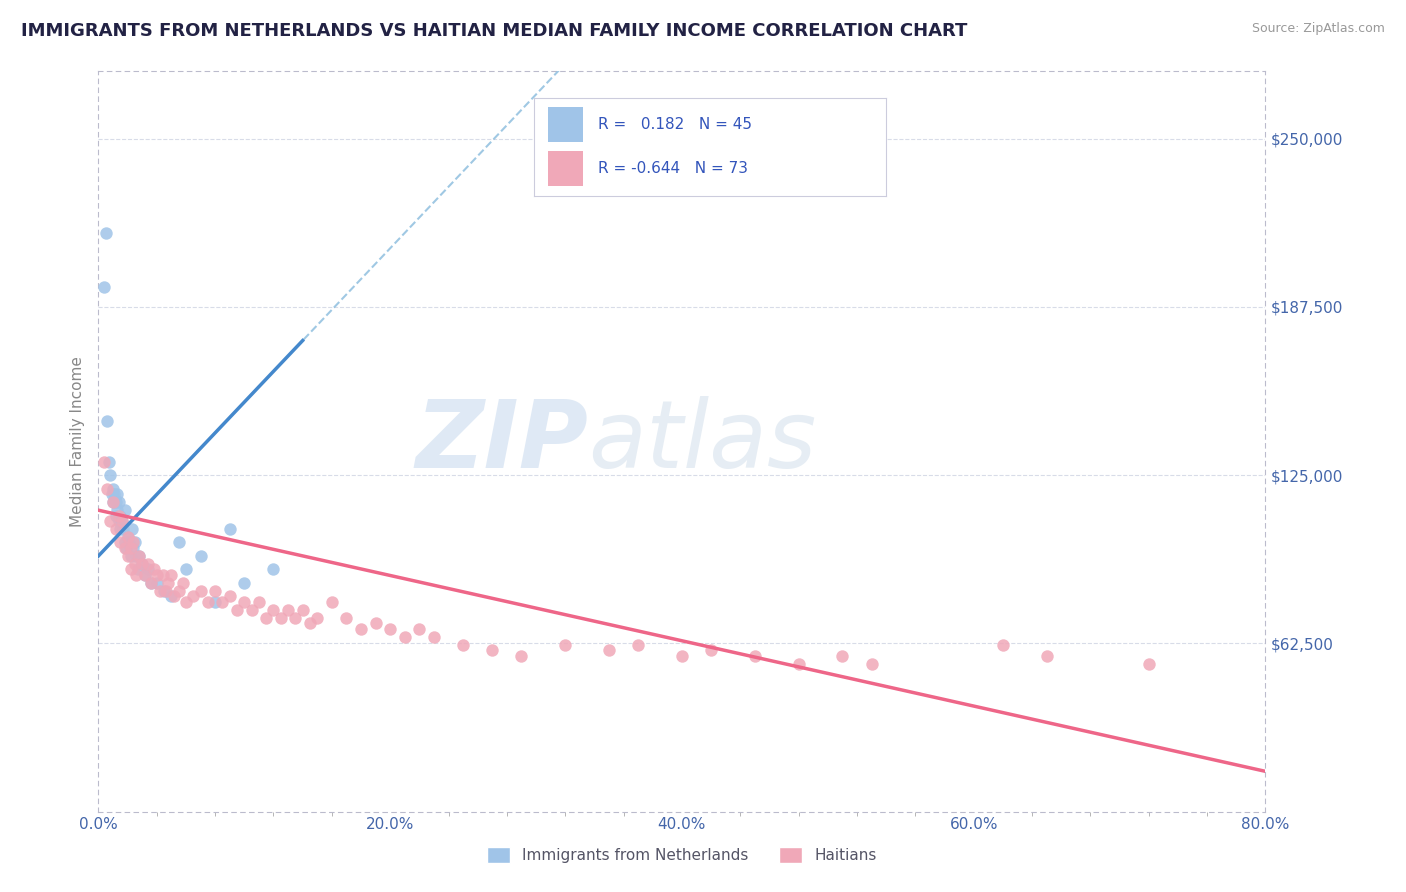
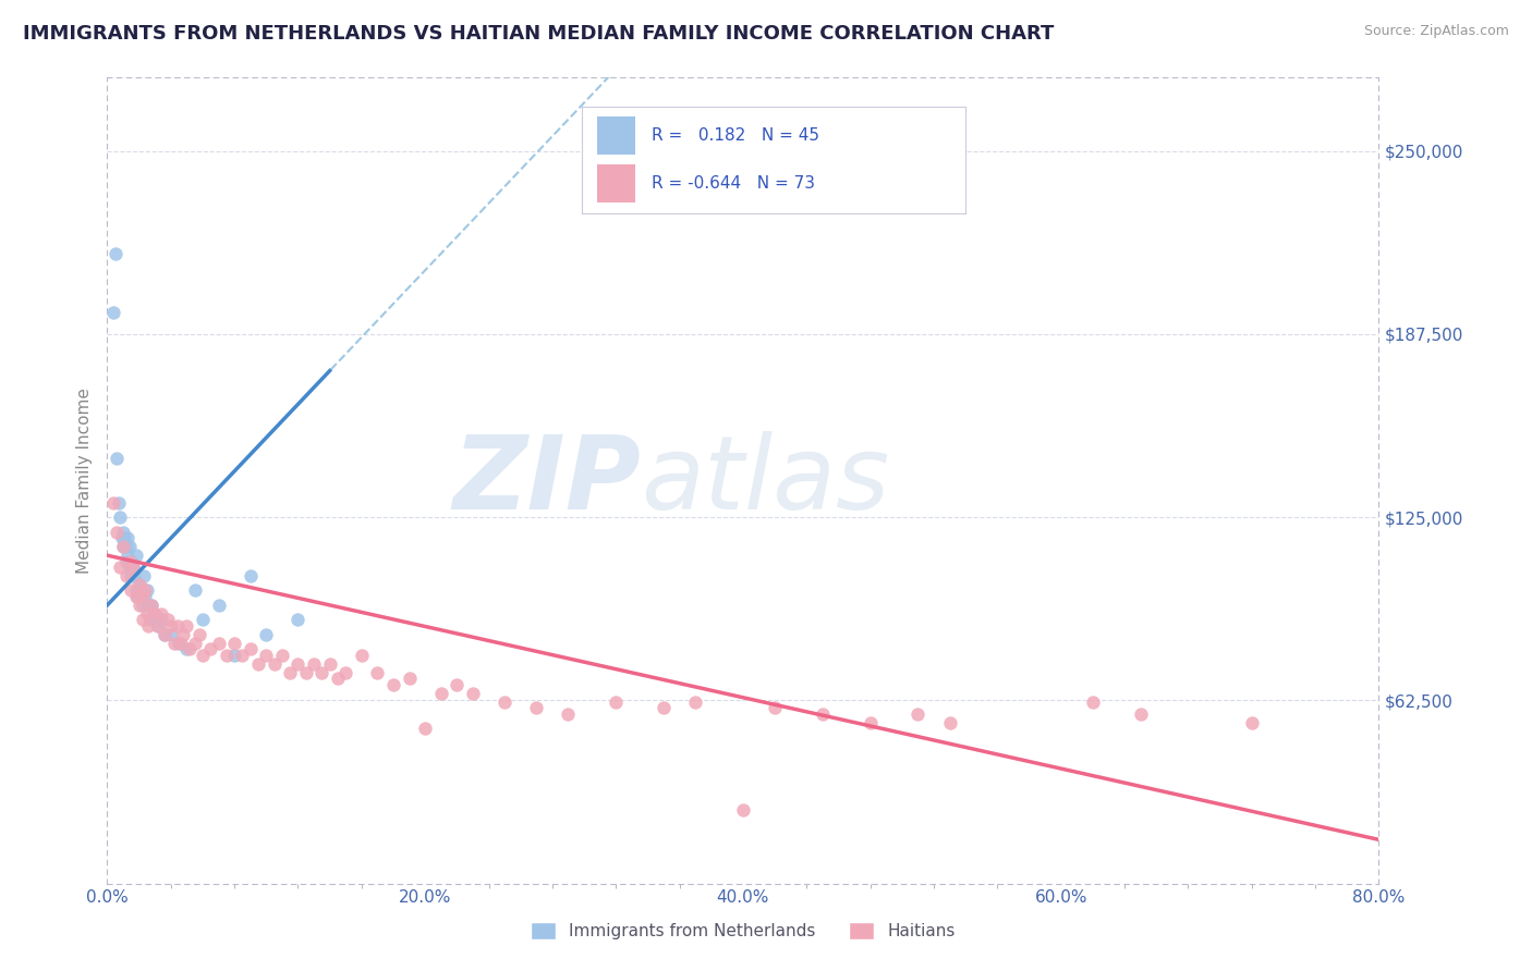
Haitians/20.0%: $68,000 -> $53,000
Haitians/40.0%: $58,000 -> $25,000
